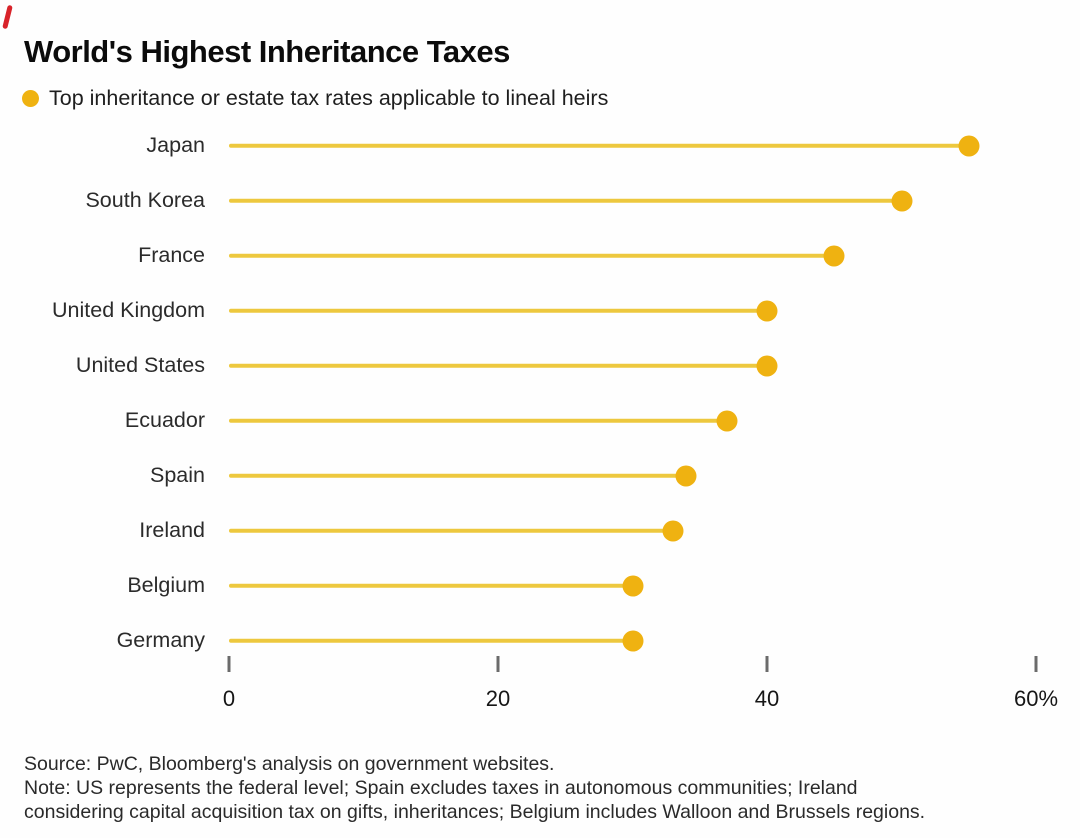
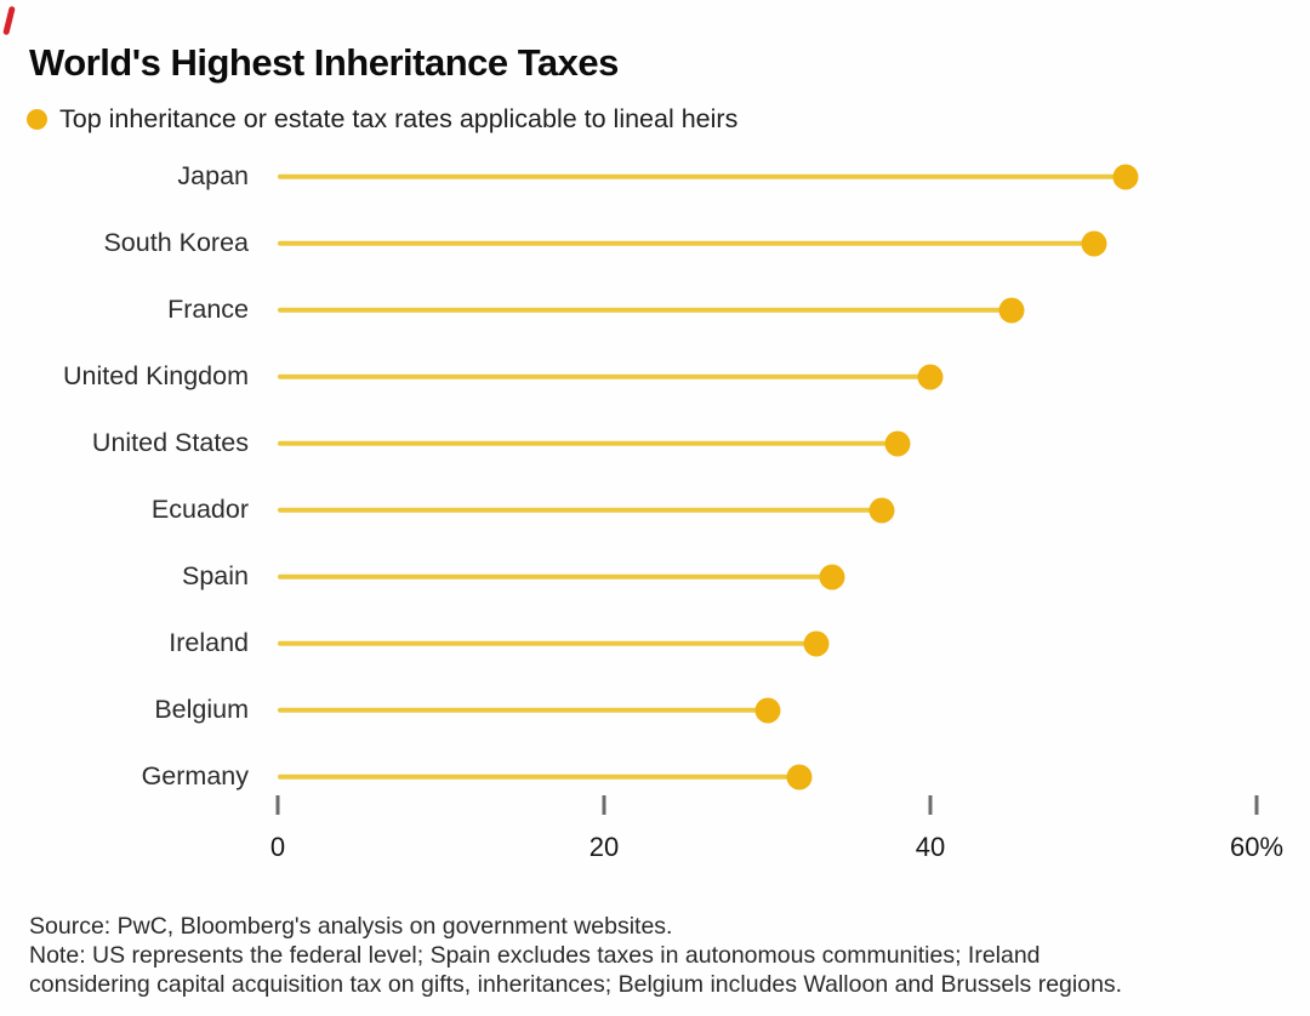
Japan: 55% -> 52%
United States: 40% -> 38%
Germany: 30% -> 32%
